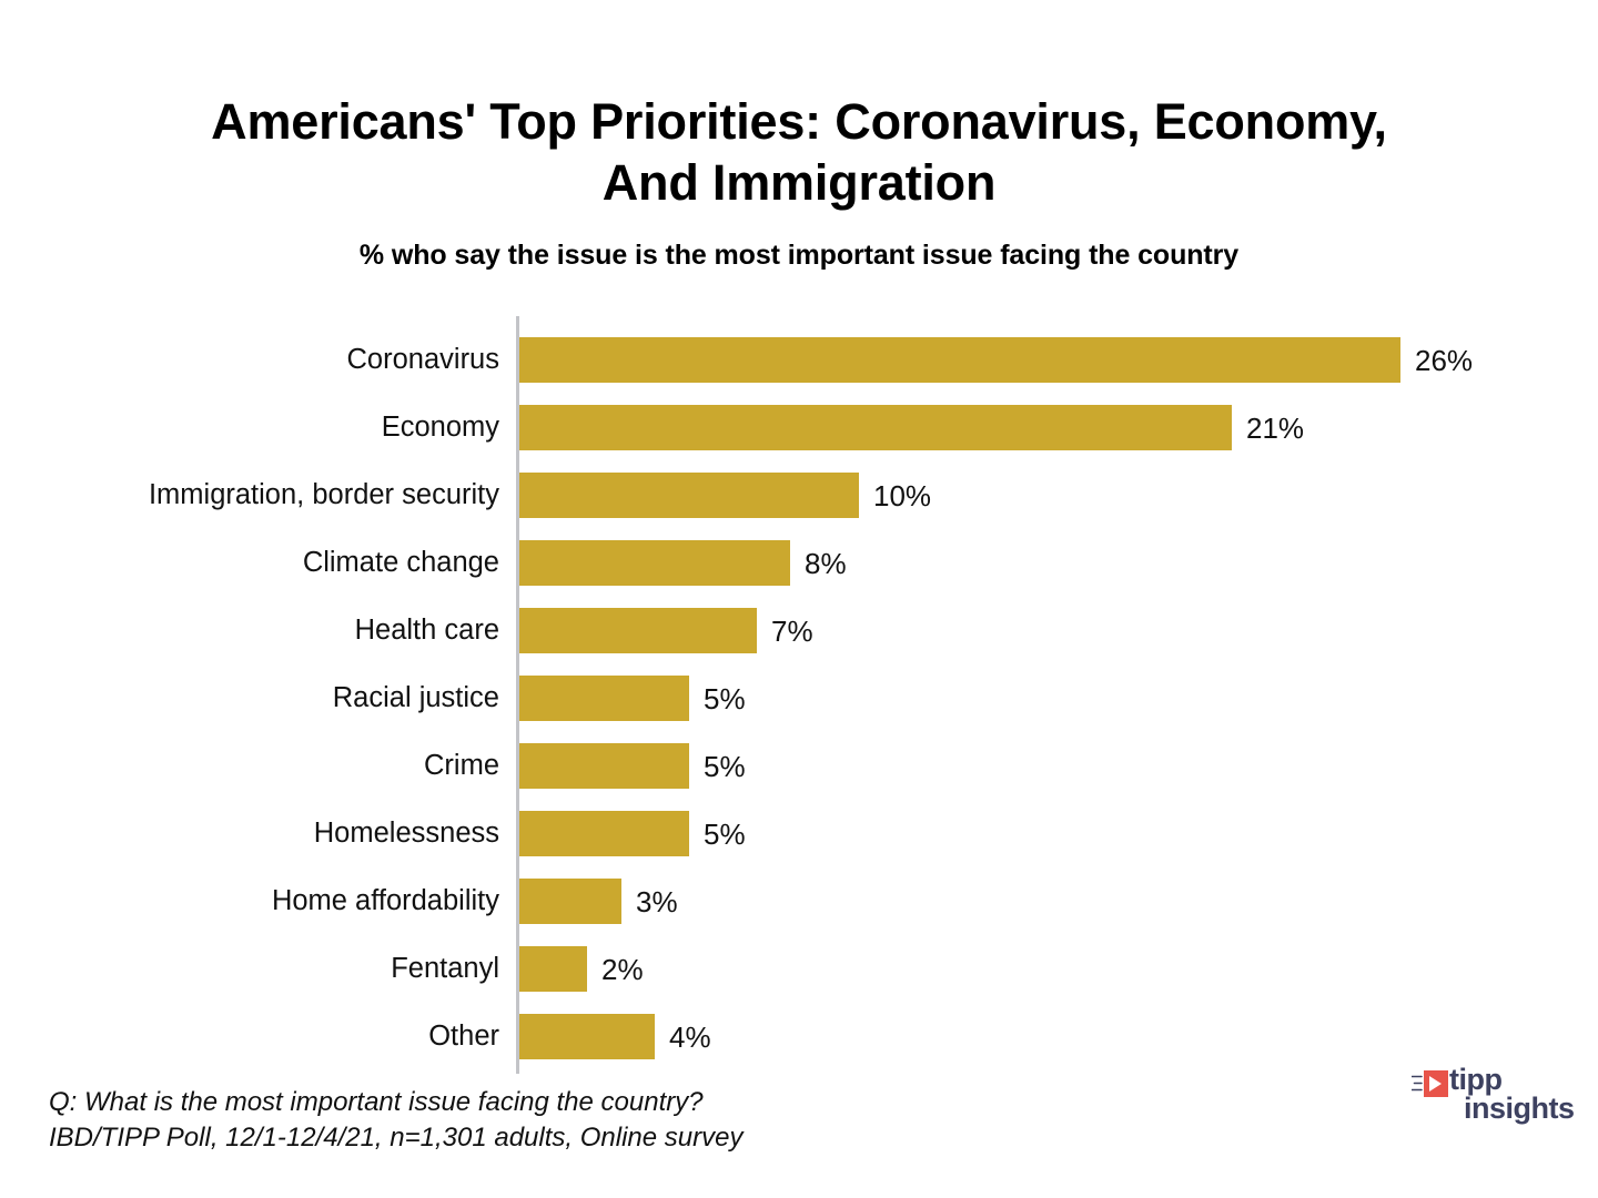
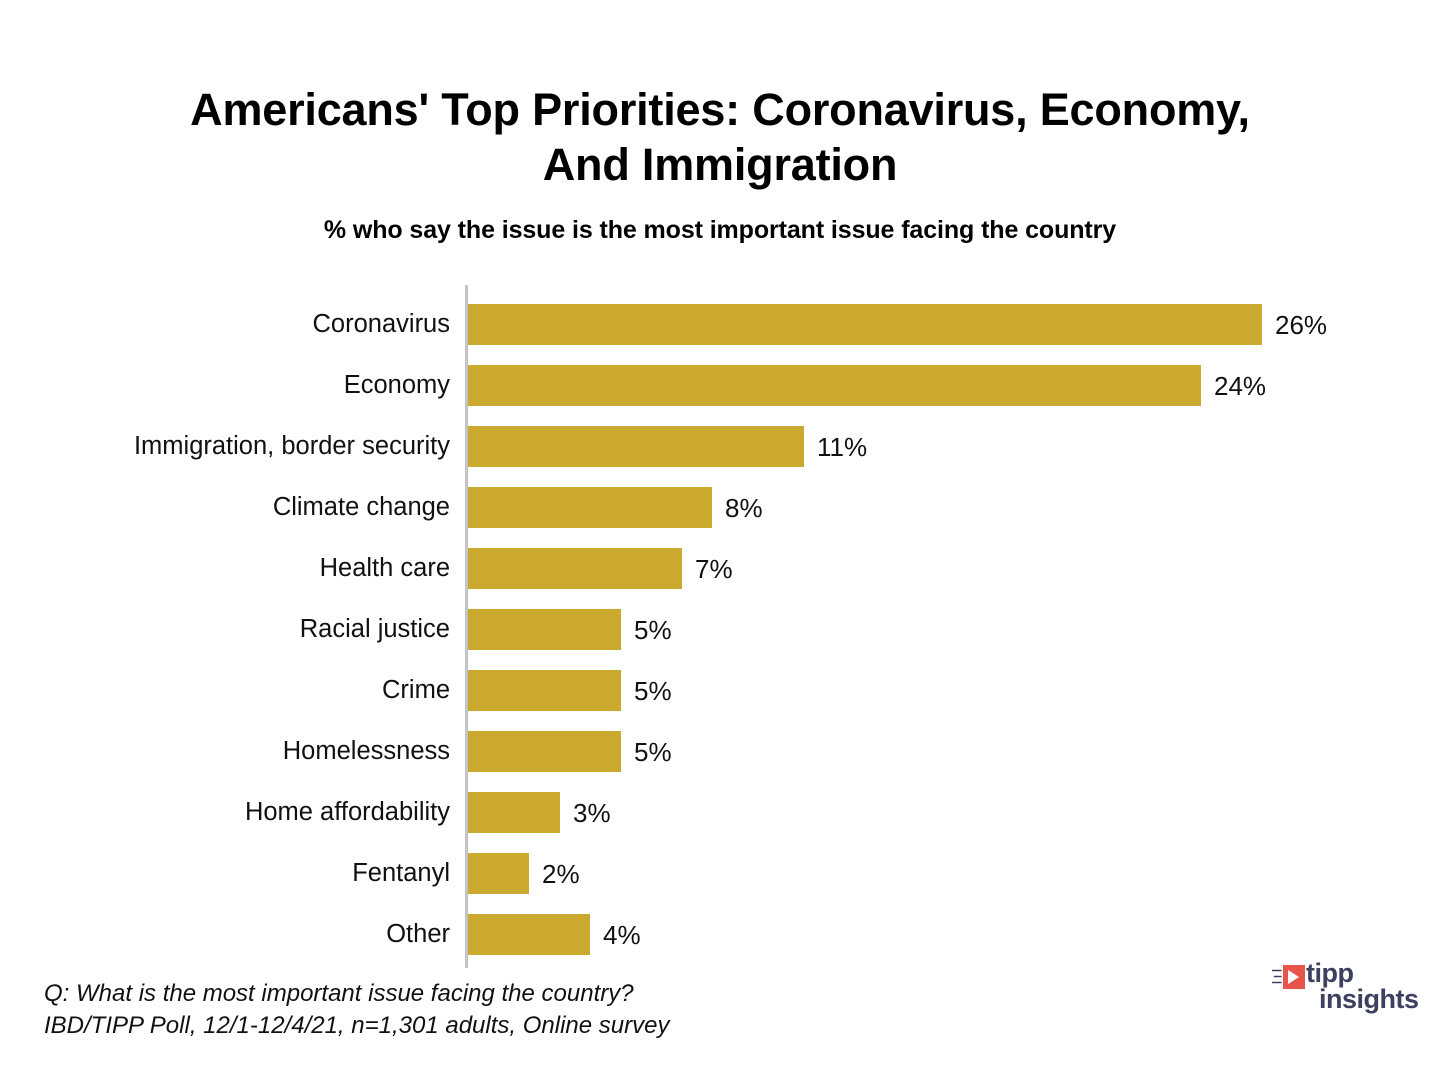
Economy: 21% -> 24%
Immigration, border security: 10% -> 11%
